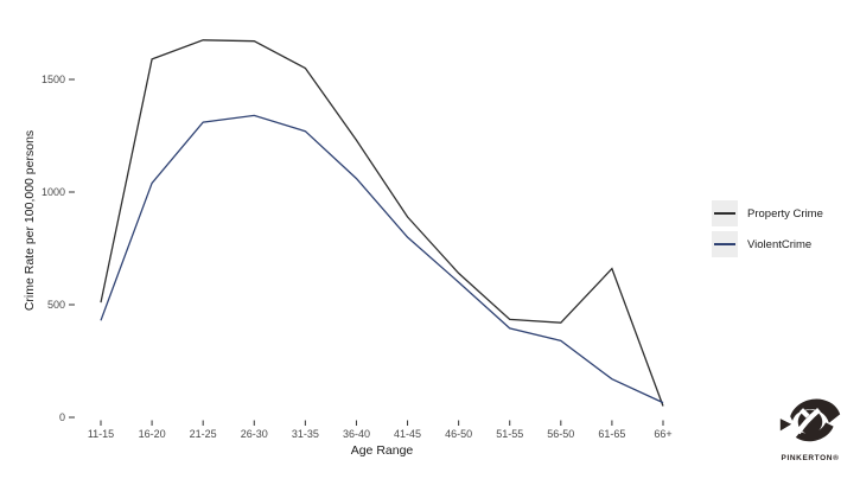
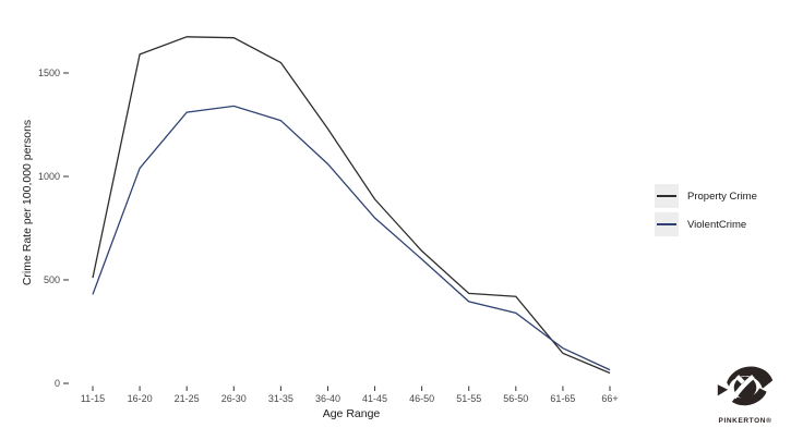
Property Crime/61-65: 660 -> 140
